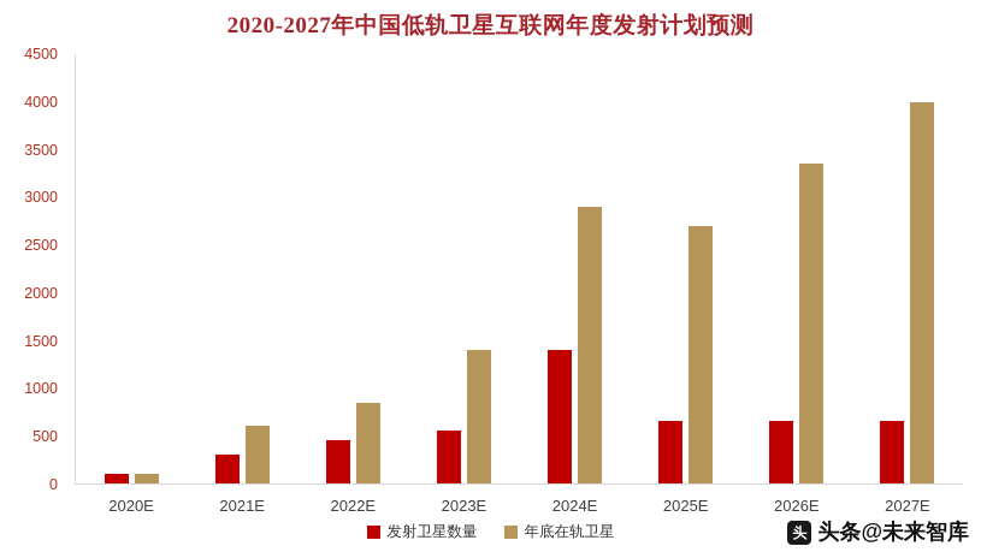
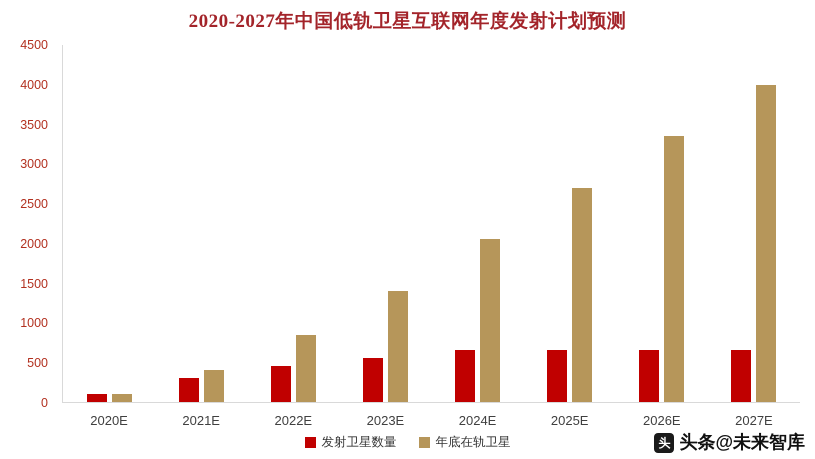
年底在轨卫星/2021E: 600 -> 400
发射卫星数量/2024E: 1400 -> 600
年底在轨卫星/2024E: 2900 -> 2000
